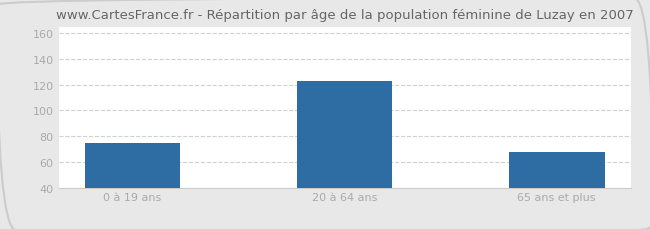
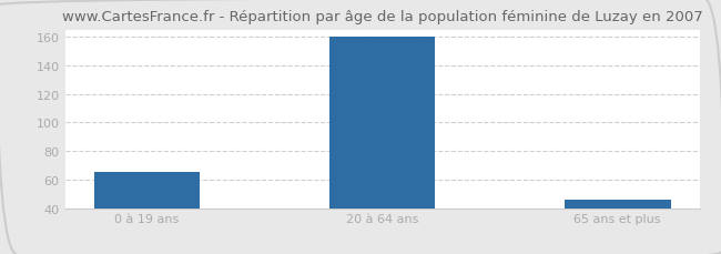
0 à 19 ans: 75 -> 65
20 à 64 ans: 123 -> 160
65 ans et plus: 68 -> 46
